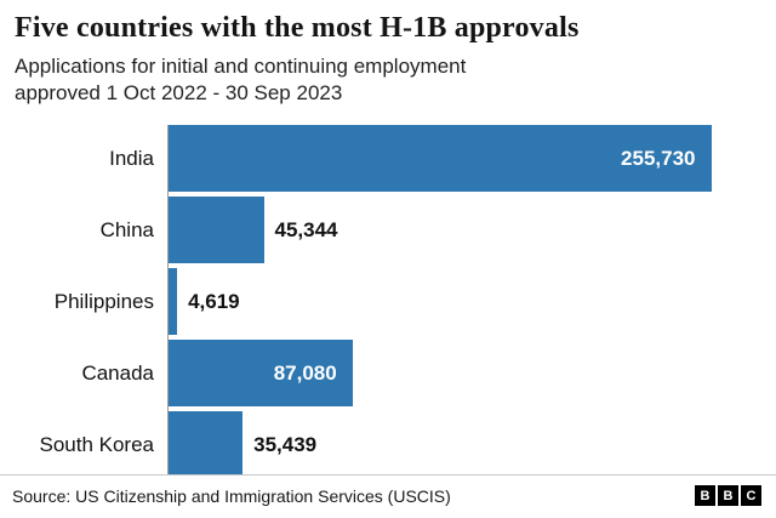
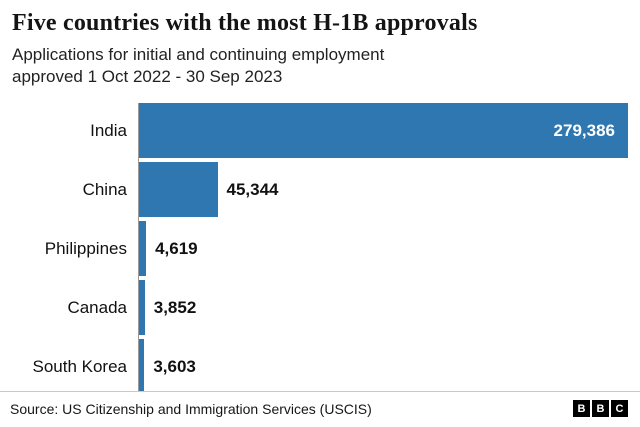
India: 255,730 -> 279,386
Canada: 87,080 -> 3,852
South Korea: 35,439 -> 3,603
